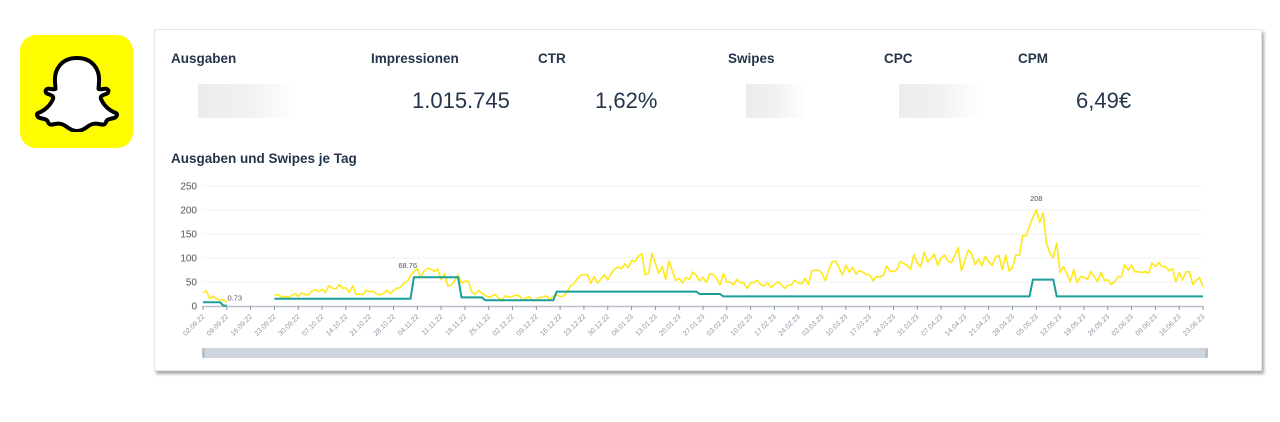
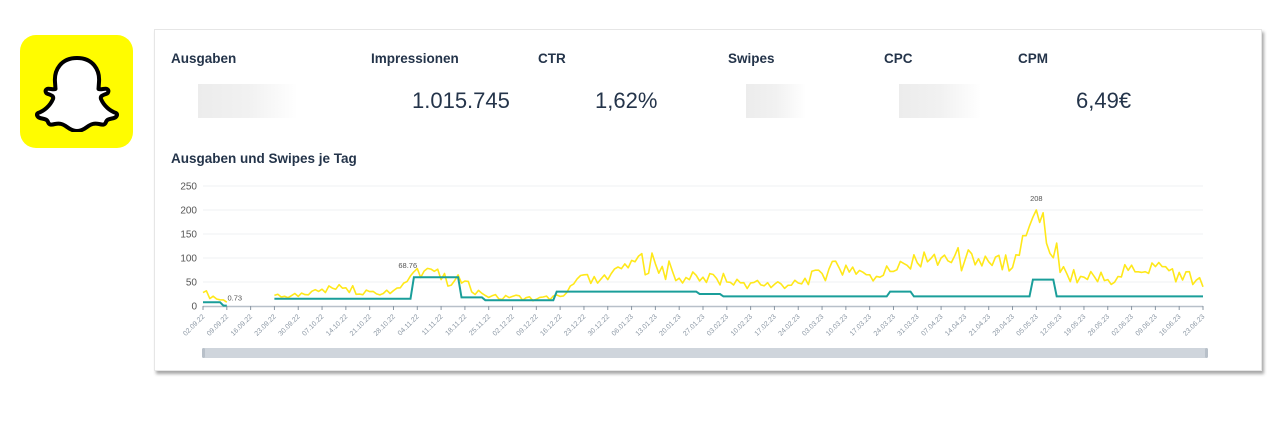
Ausgaben/24.03.23: 20 -> 30
